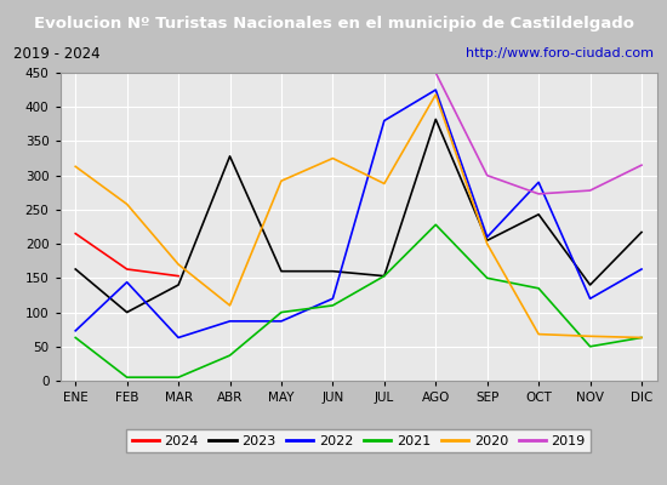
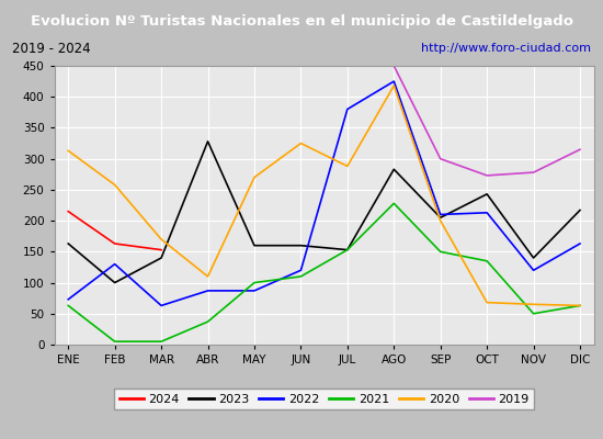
2022/FEB: 144 -> 130
2020/MAY: 292 -> 270
2023/AGO: 382 -> 283
2022/OCT: 290 -> 213
